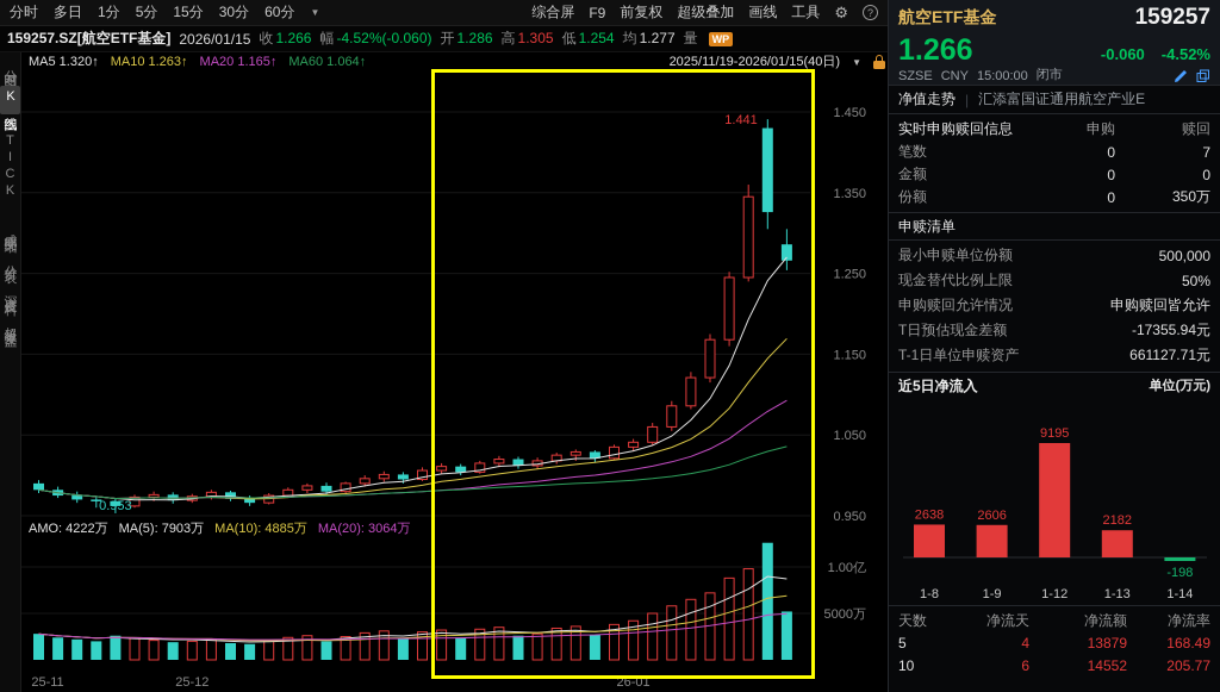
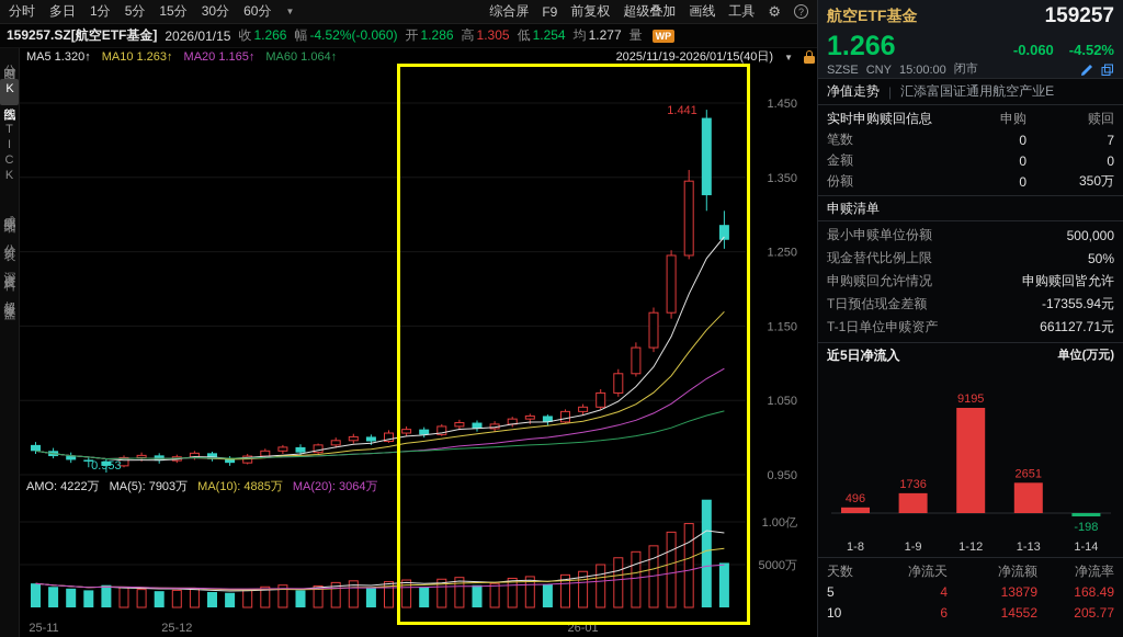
近5日净流入/1-8: 2638 -> 496
近5日净流入/1-9: 2606 -> 1736
近5日净流入/1-13: 2182 -> 2651
